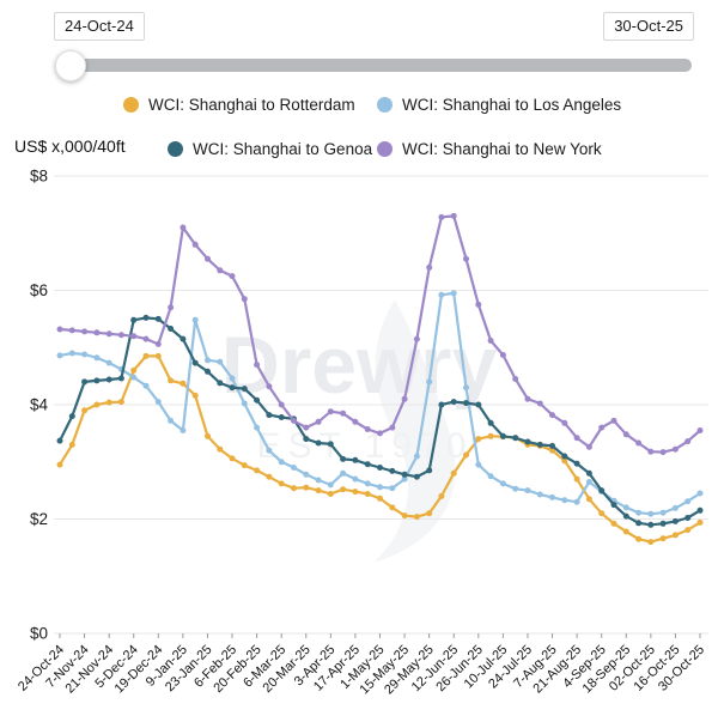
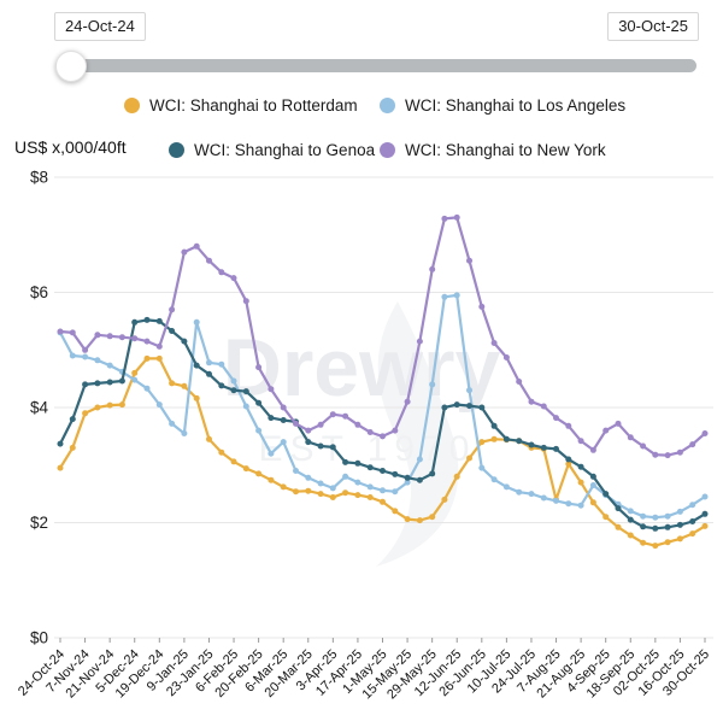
WCI: Shanghai to Los Angeles/24-Oct-24: $4.9 -> $5.3
WCI: Shanghai to New York/7-Nov-24: $5.3 -> $5.0
WCI: Shanghai to New York/9-Jan-25: $7.1 -> $6.7
WCI: Shanghai to Los Angeles/6-Mar-25: $3.0 -> $3.4
WCI: Shanghai to Rotterdam/7-Aug-25: $3.2 -> $2.4
